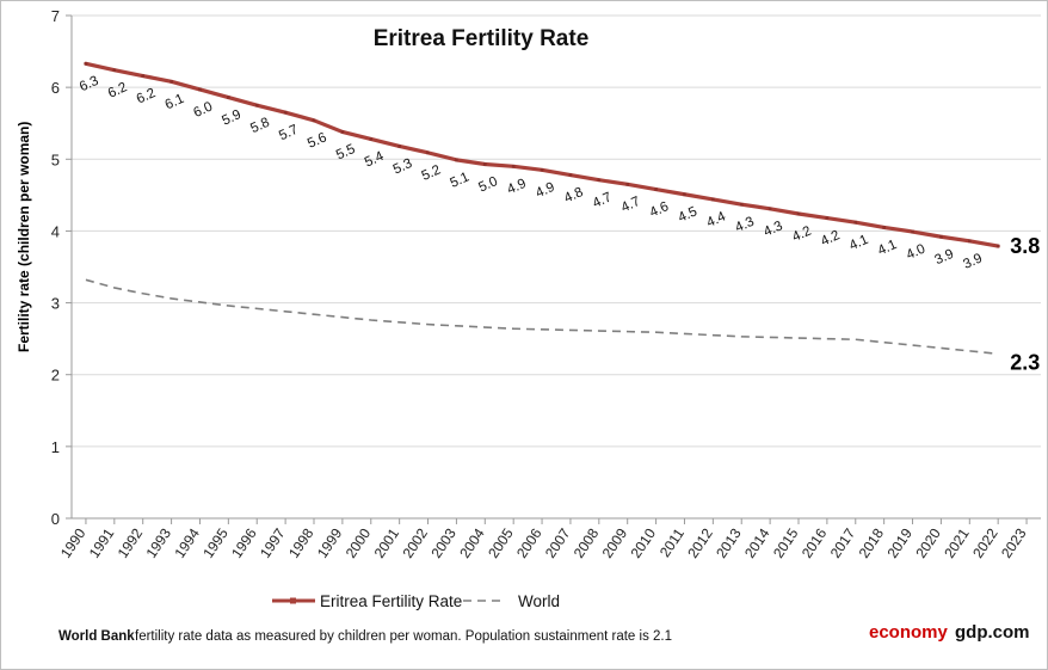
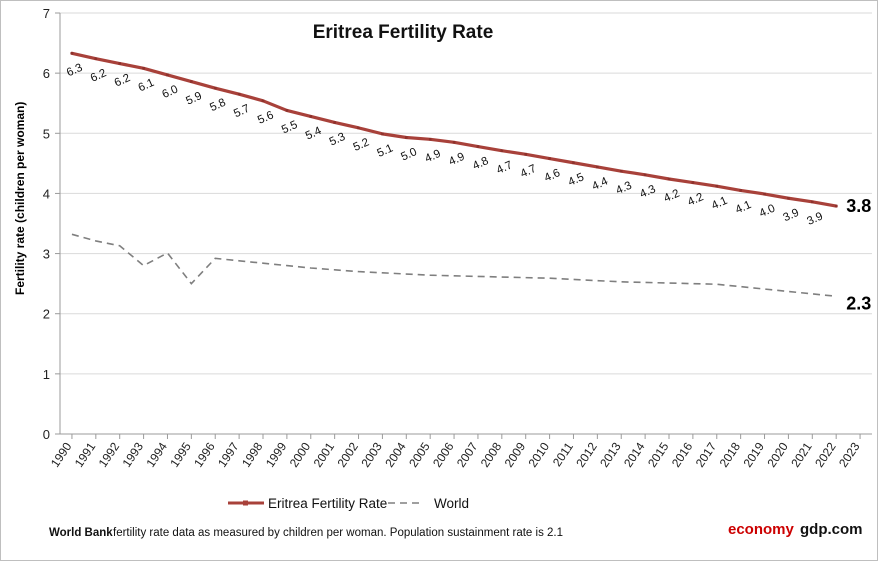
World/1993: 3.1 -> 2.8
World/1995: 3.0 -> 2.5
